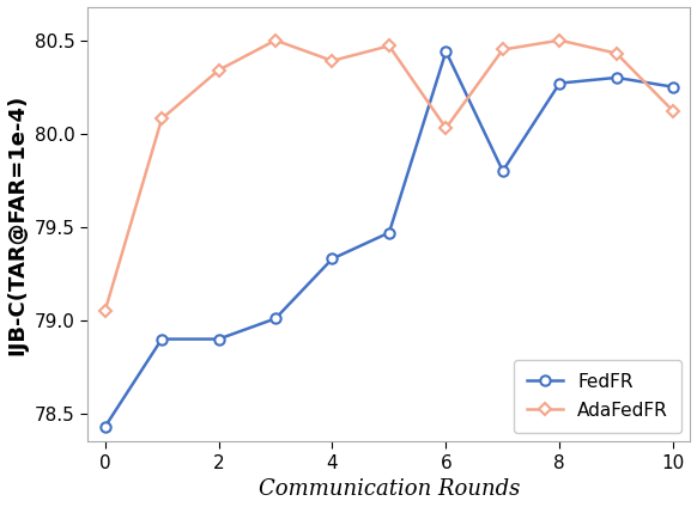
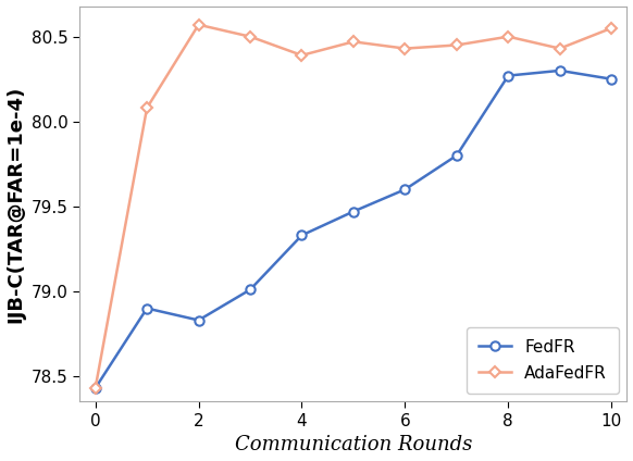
AdaFedFR/0: 79.05 -> 78.43
FedFR/2: 78.90 -> 78.83
AdaFedFR/2: 80.34 -> 80.57
FedFR/6: 80.44 -> 79.60
AdaFedFR/6: 80.03 -> 80.43
AdaFedFR/10: 80.12 -> 80.55
